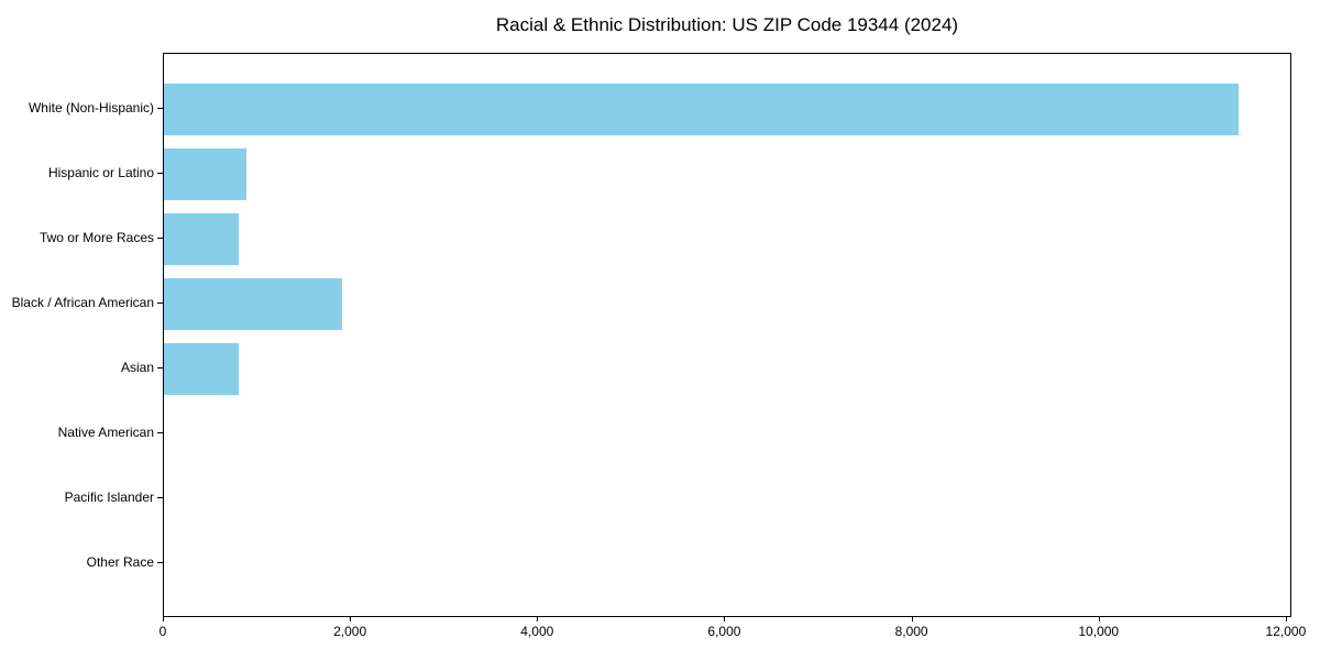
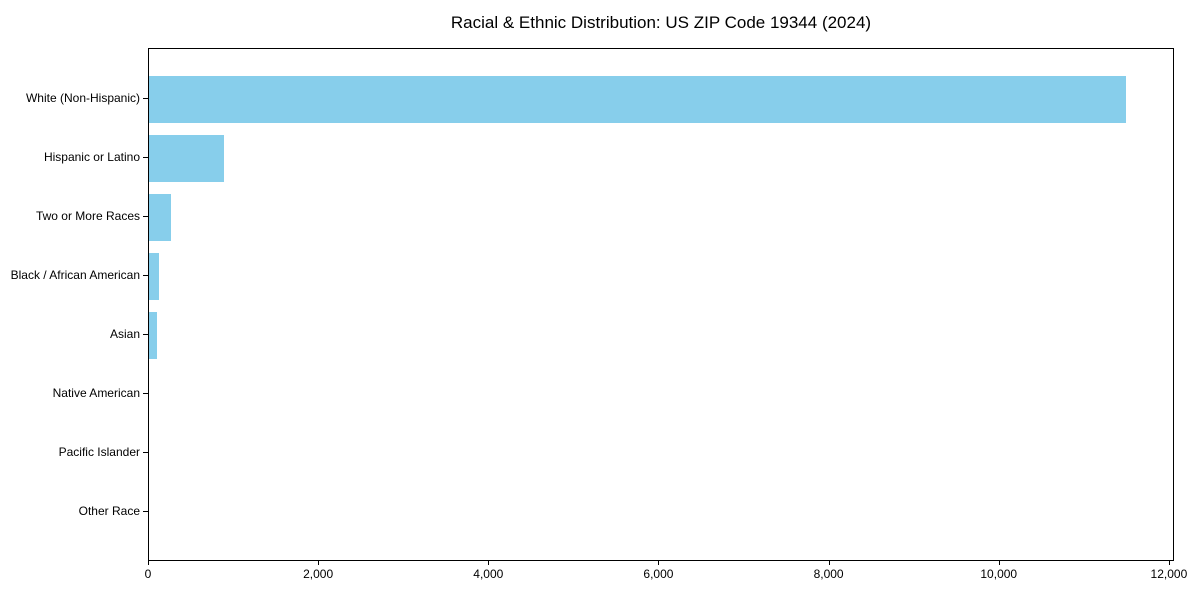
Two or More Races: 800 -> 300
Black / African American: 1900 -> 100
Asian: 800 -> 100
